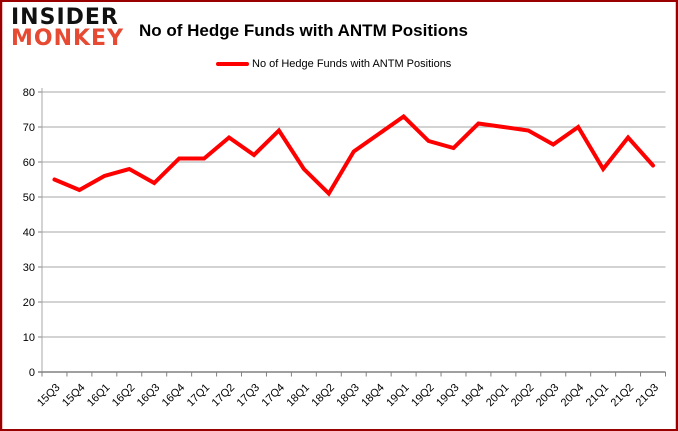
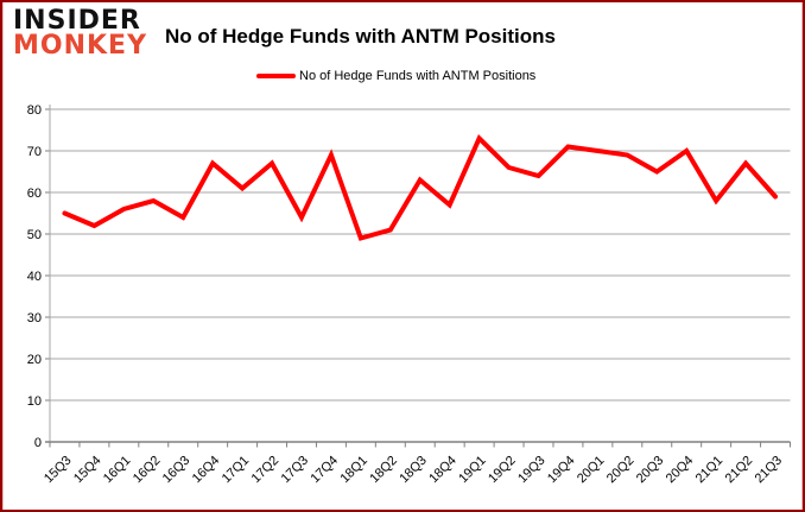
16Q4: 61 -> 67
17Q3: 62 -> 54
18Q1: 58 -> 49
18Q4: 68 -> 57
